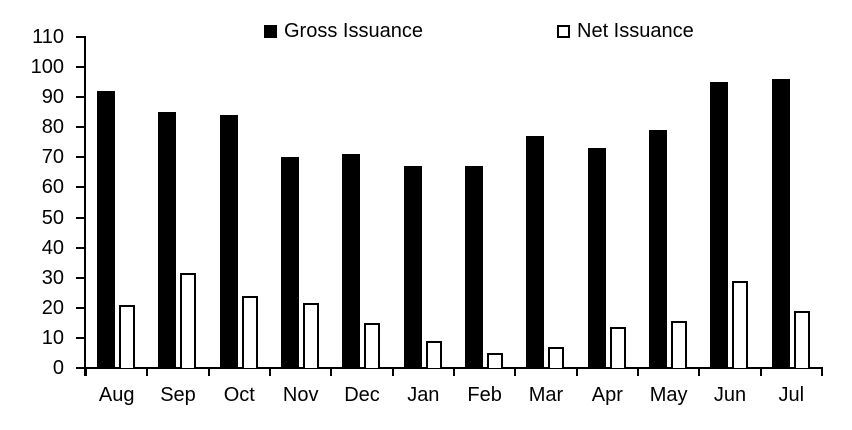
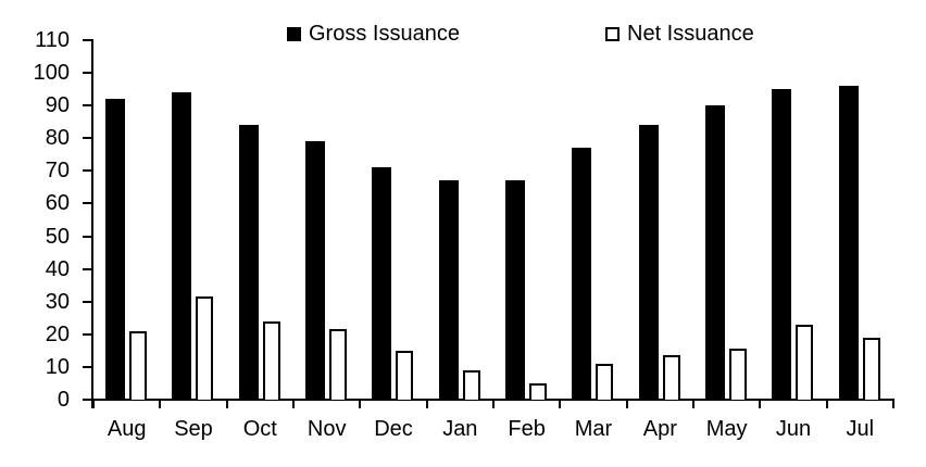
Gross Issuance/Sep: 85 -> 94
Gross Issuance/Nov: 70 -> 79
Net Issuance/Mar: 7 -> 11
Gross Issuance/Apr: 73 -> 84
Gross Issuance/May: 79 -> 90
Net Issuance/Jun: 29 -> 23
